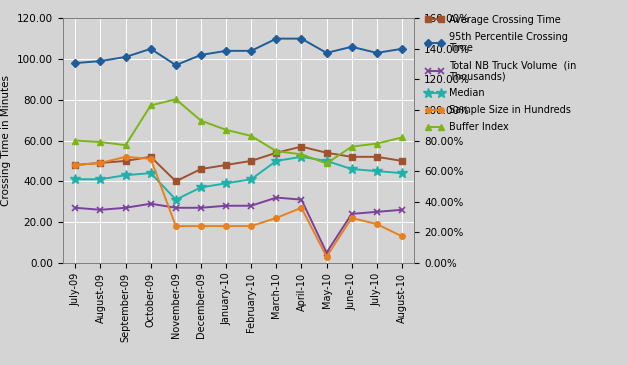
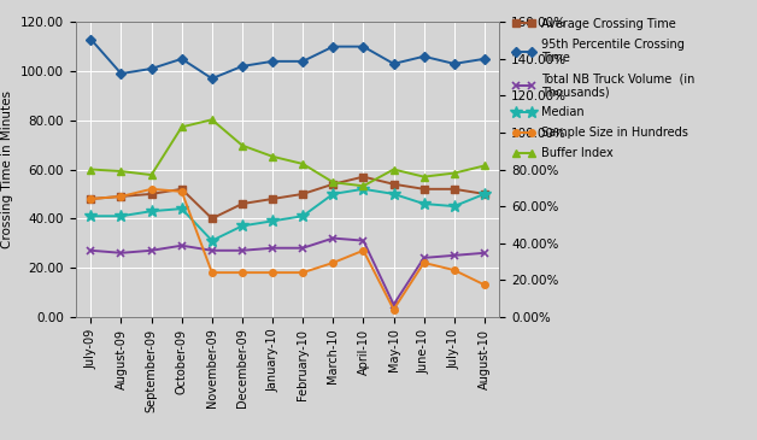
95th Percentile Crossing Time/July-09: 98 -> 113
Buffer Index/May-10: 65% -> 80%
Median/August-10: 44 -> 50
